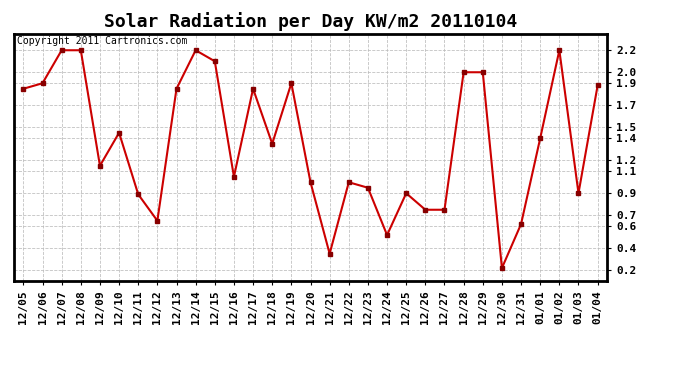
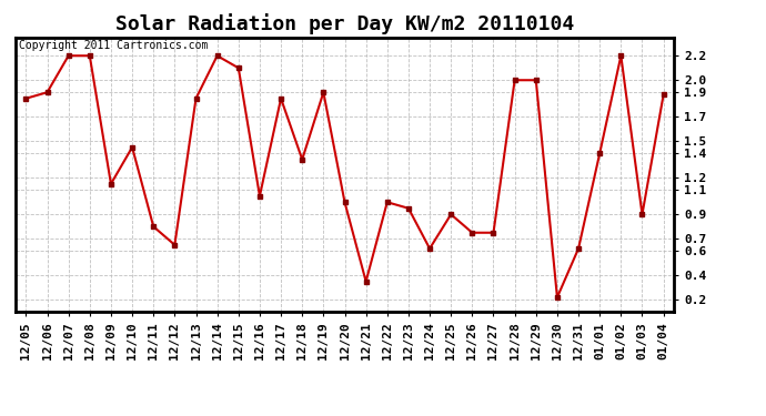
12/11: 0.89 -> 0.80
12/24: 0.52 -> 0.62
